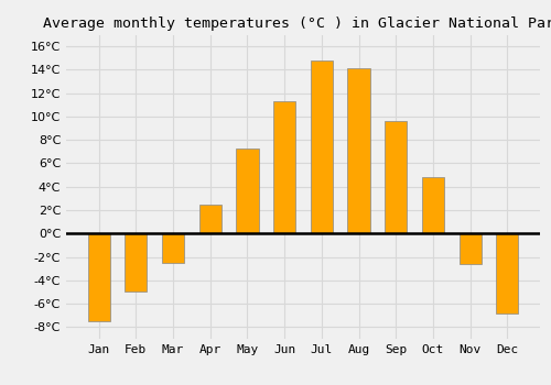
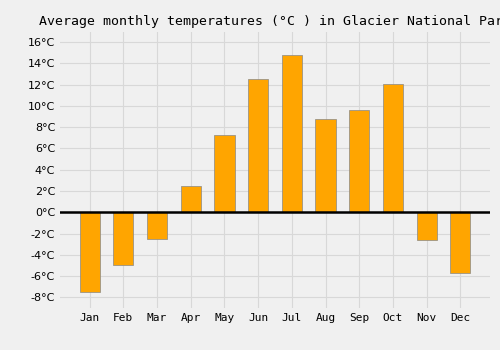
Jun: 11.3°C -> 12.5°C
Aug: 14.1°C -> 8.8°C
Oct: 4.8°C -> 12.1°C
Dec: -6.8°C -> -5.7°C
